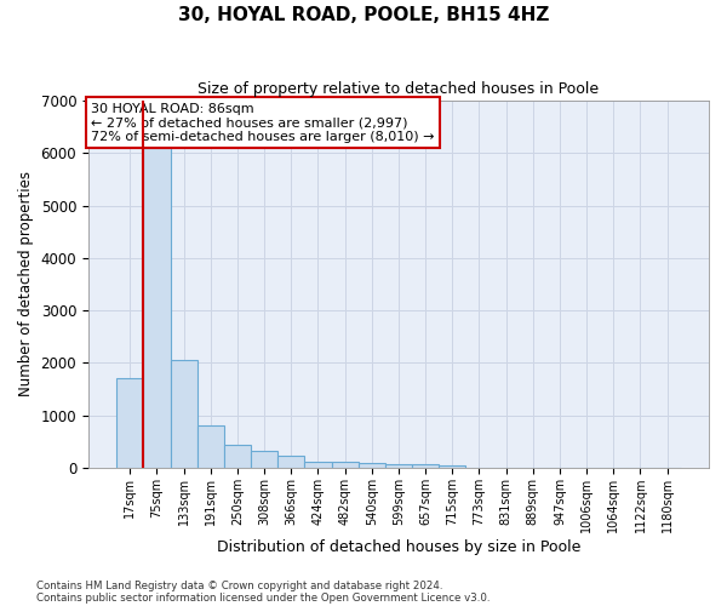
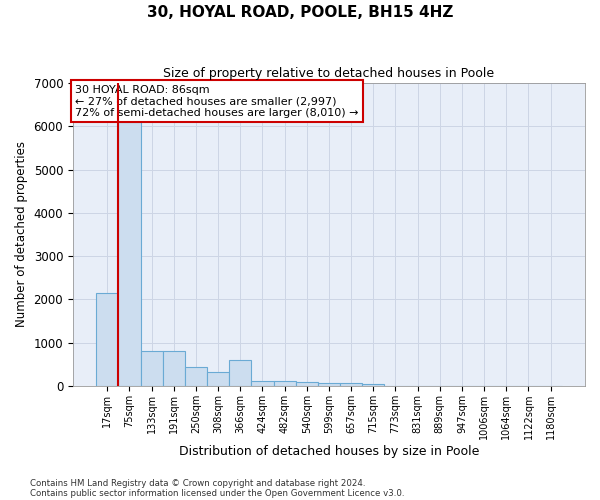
17sqm: 1700 -> 2150
133sqm: 2050 -> 800
366sqm: 220 -> 600
